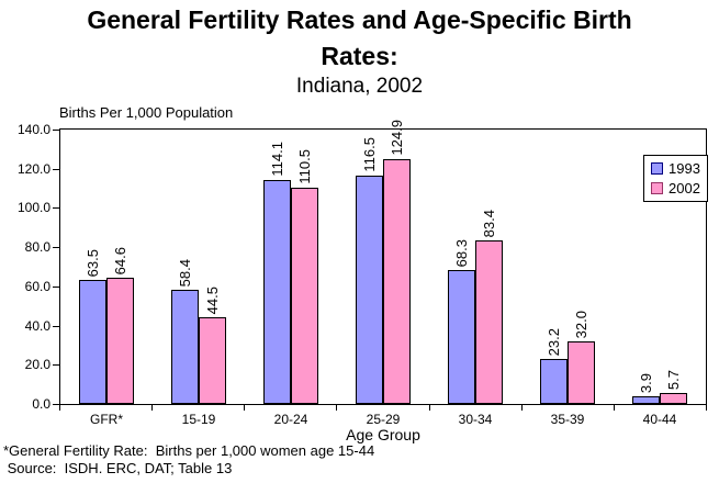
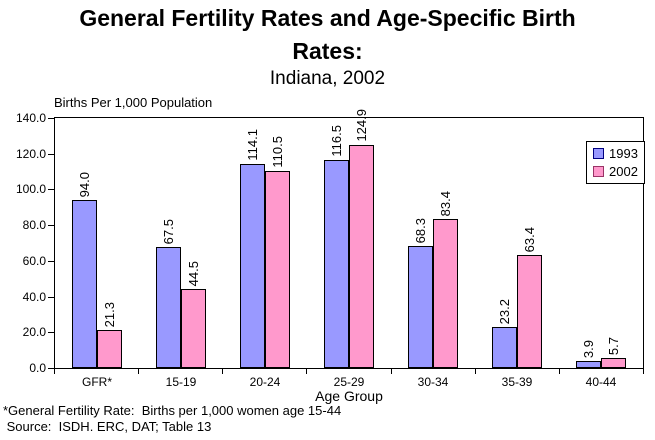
1993/GFR*: 63.5 -> 94.0
2002/GFR*: 64.6 -> 21.3
1993/15-19: 58.4 -> 67.5
2002/35-39: 32.0 -> 63.4
